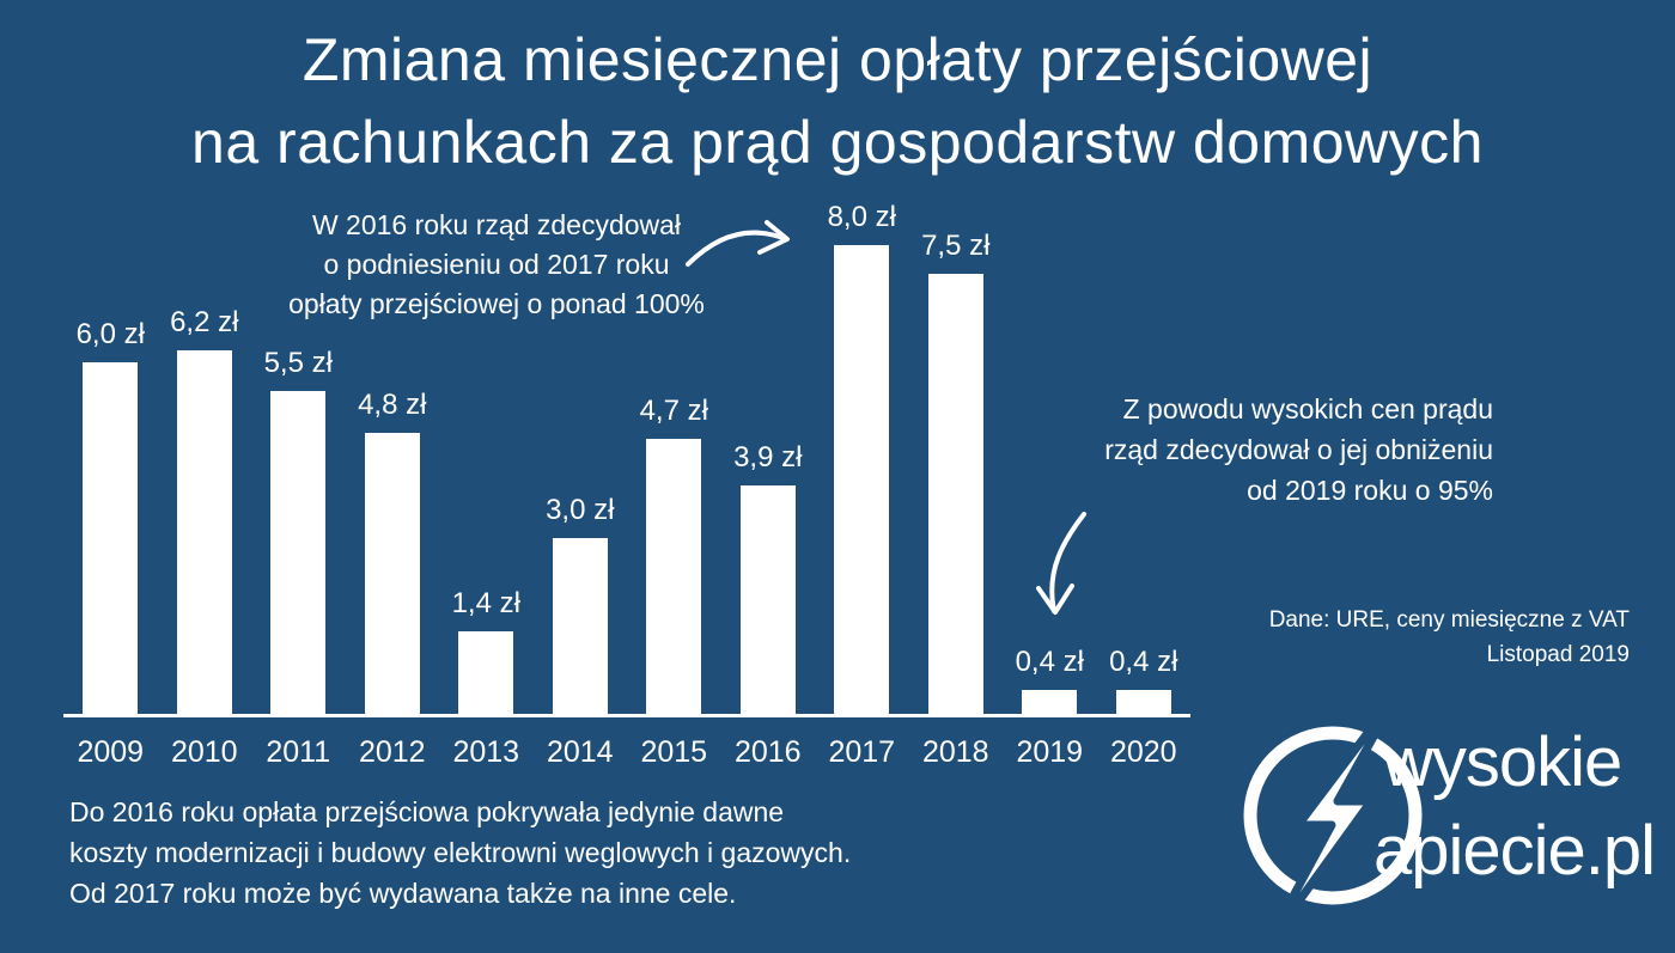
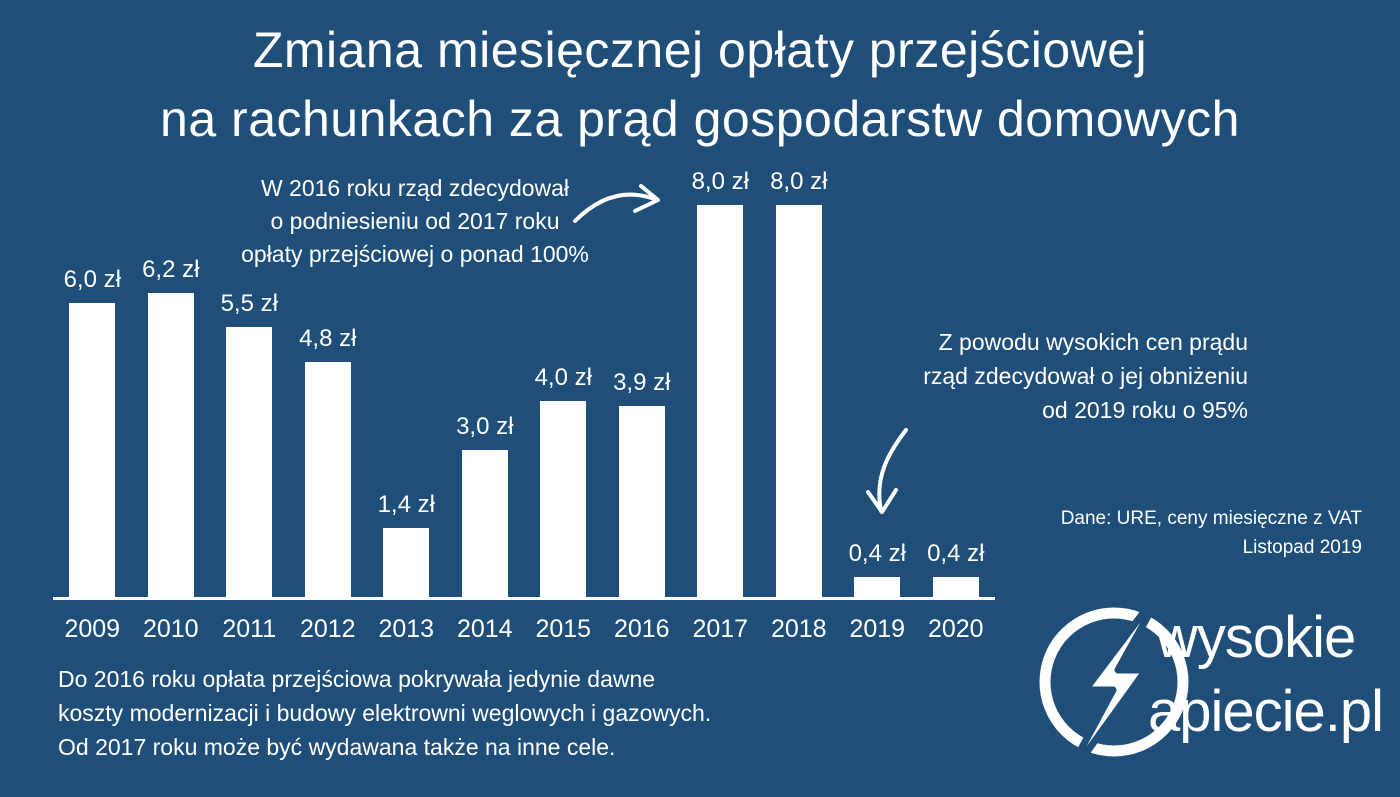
2015: 4,7 -> 4,0
2018: 7,5 -> 8,0
